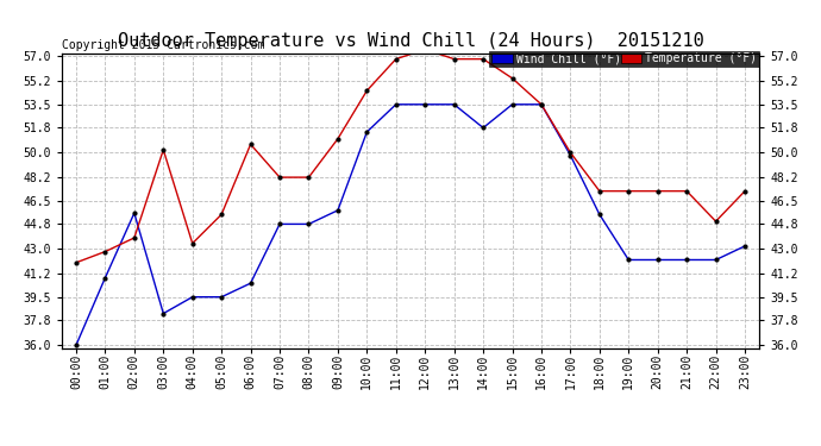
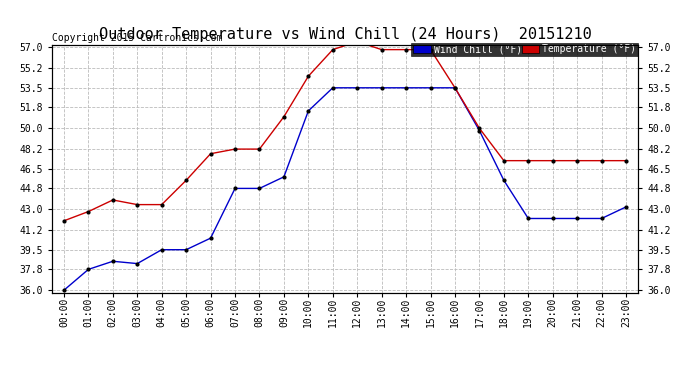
Wind Chill (°F)/01:00: 40.9 -> 37.8
Wind Chill (°F)/02:00: 45.6 -> 38.5
Temperature (°F)/03:00: 50.2 -> 43.4
Temperature (°F)/06:00: 50.6 -> 47.8
Wind Chill (°F)/14:00: 51.8 -> 53.5
Temperature (°F)/15:00: 55.4 -> 56.8
Temperature (°F)/22:00: 45.0 -> 47.2
